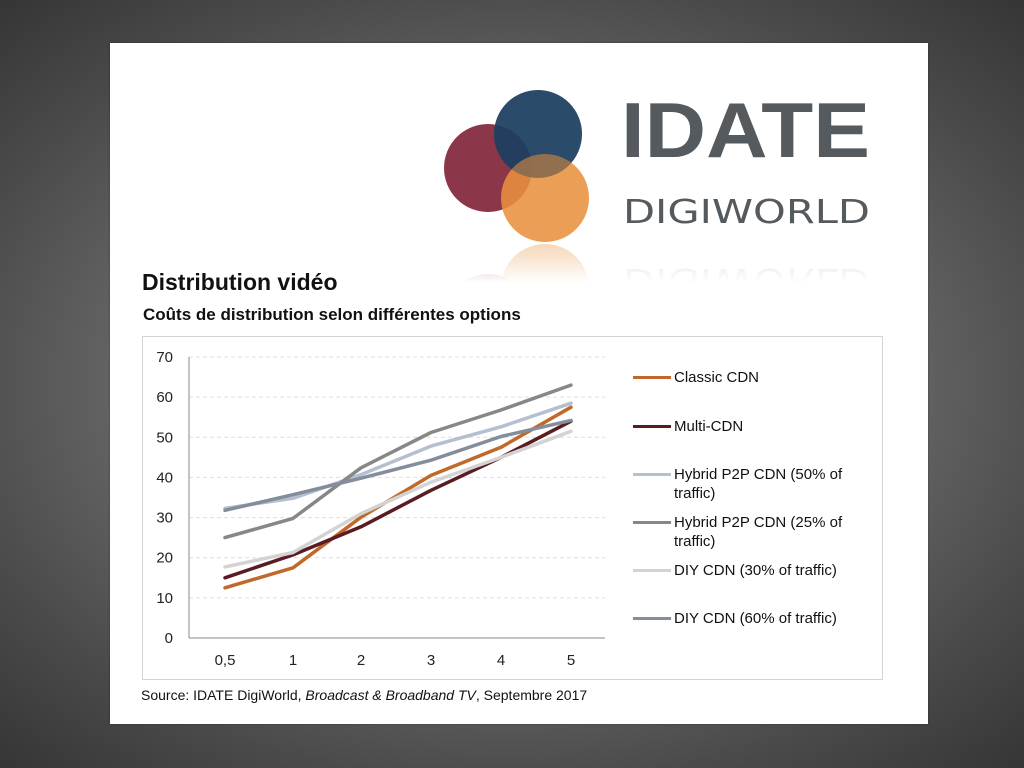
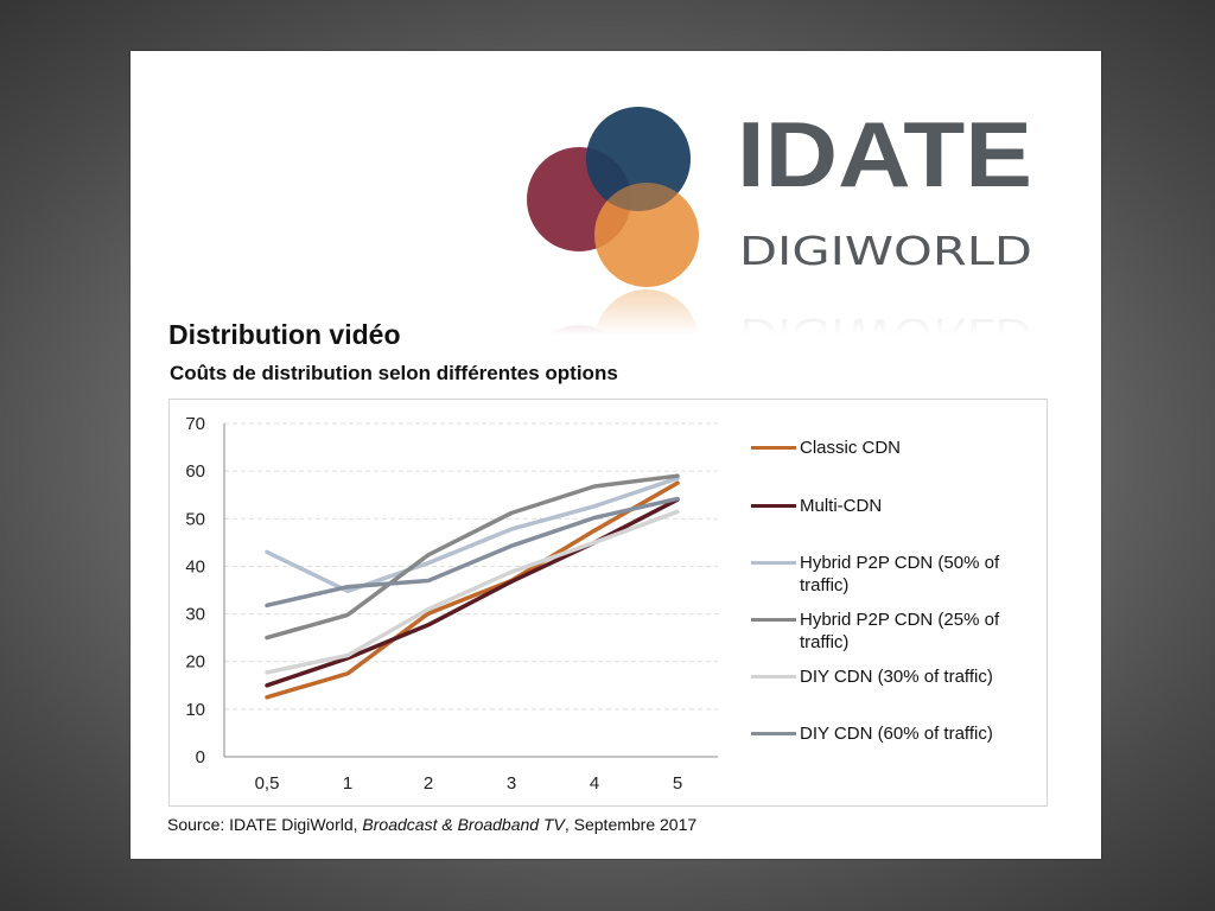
Hybrid P2P CDN (50% of traffic)/0,5: 32 -> 43
DIY CDN (60% of traffic)/2: 40 -> 37
Classic CDN/3: 40 -> 37
Hybrid P2P CDN (25% of traffic)/5: 63 -> 59
